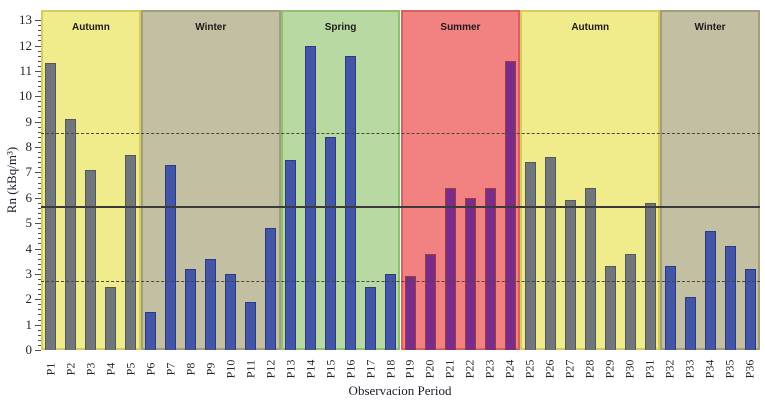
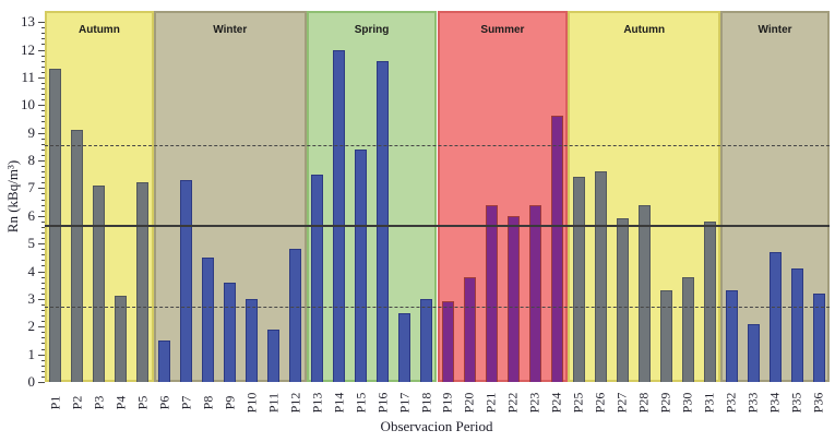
P4: 2.5 -> 3.1
P5: 7.7 -> 7.2
P8: 3.2 -> 4.5
P24: 11.4 -> 9.6
